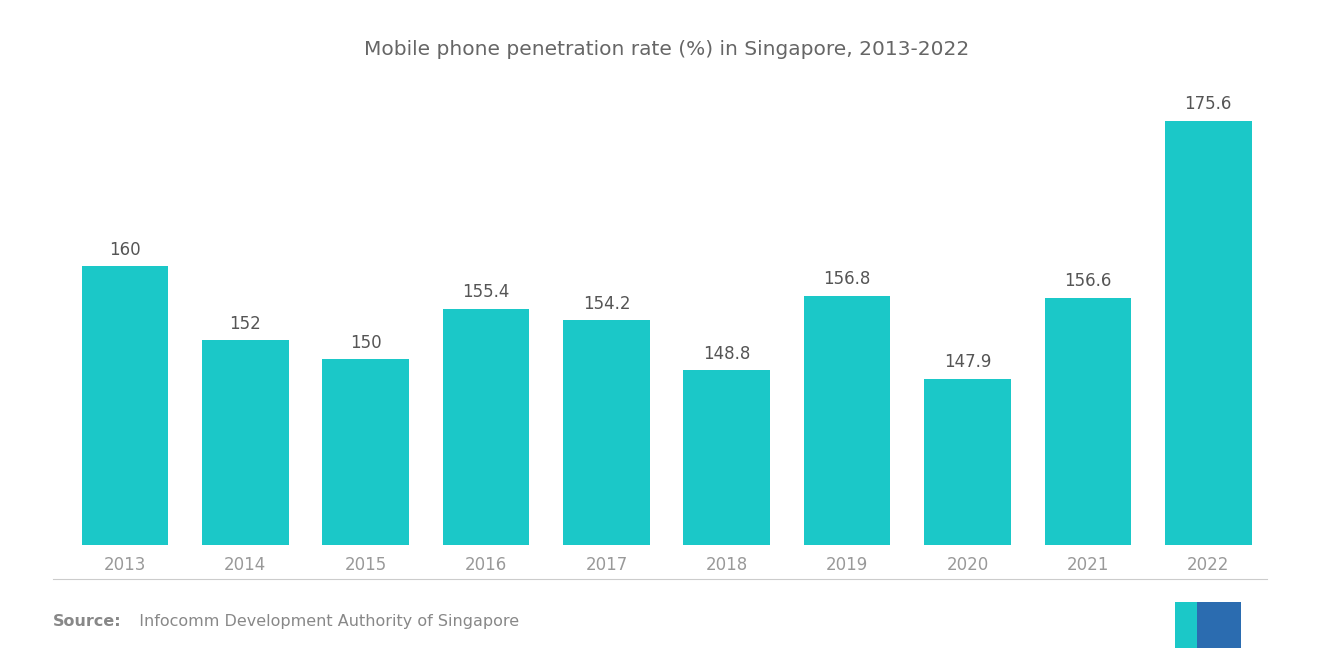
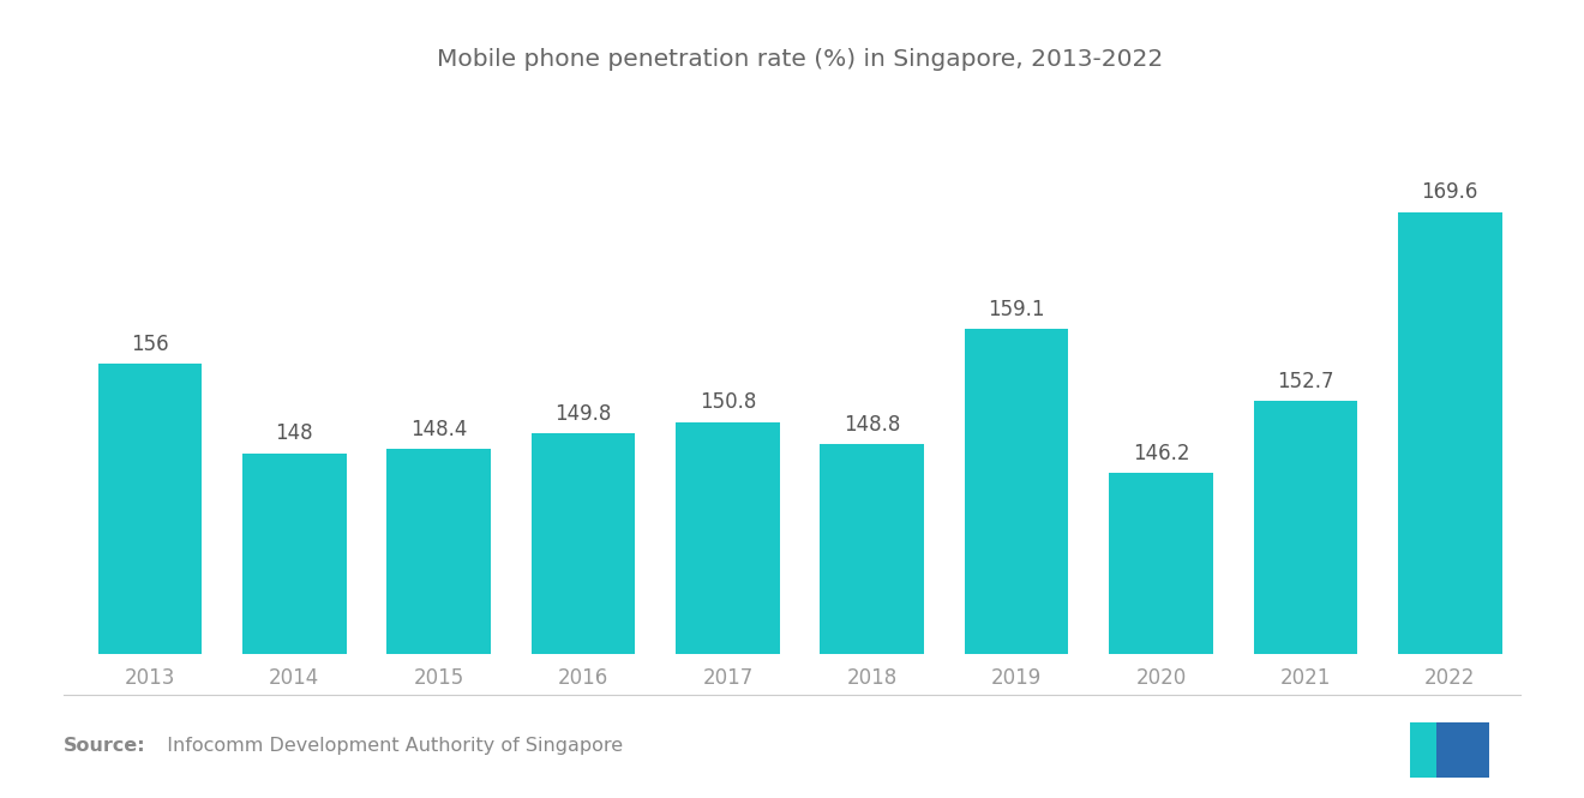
2013: 160 -> 156
2014: 152 -> 148
2015: 150 -> 148.4
2016: 155.4 -> 149.8
2017: 154.2 -> 150.8
2019: 156.8 -> 159.1
2020: 147.9 -> 146.2
2021: 156.6 -> 152.7
2022: 175.6 -> 169.6
